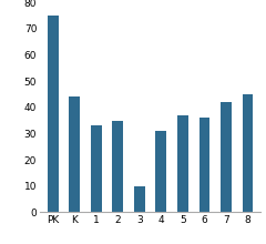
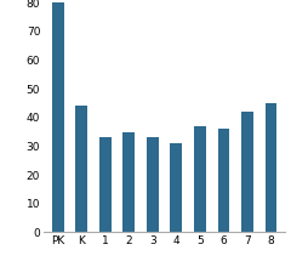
PK: 75 -> 80
3: 10 -> 33
